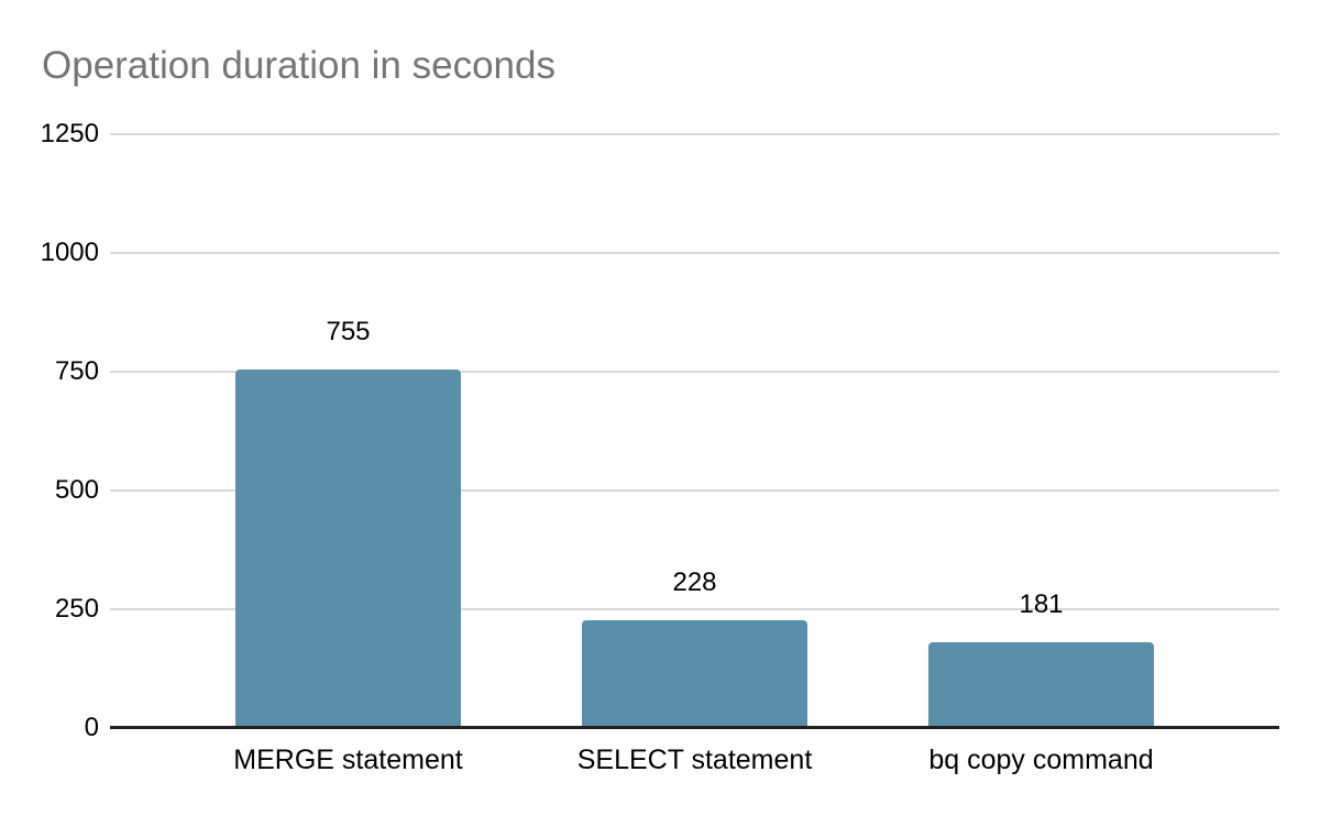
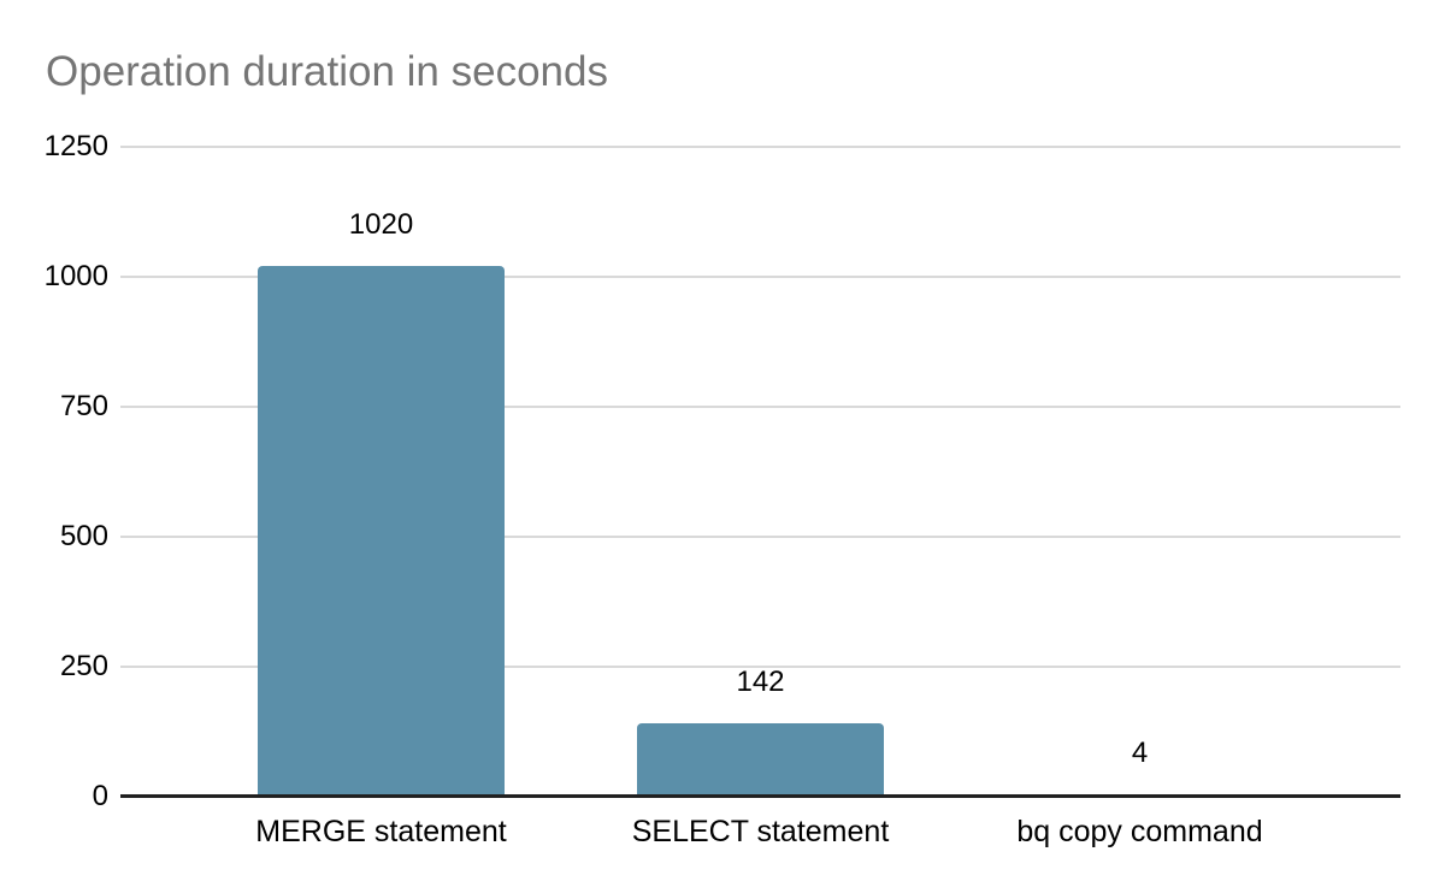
MERGE statement: 755 -> 1020
SELECT statement: 228 -> 142
bq copy command: 181 -> 4
